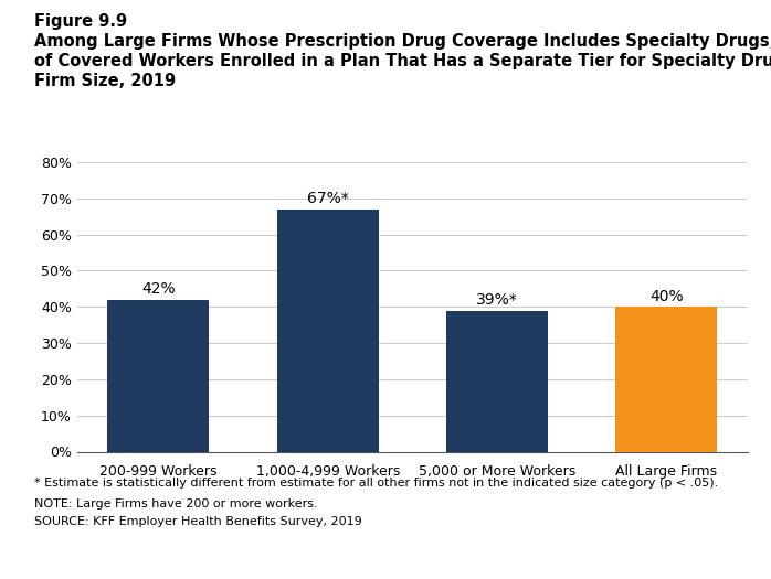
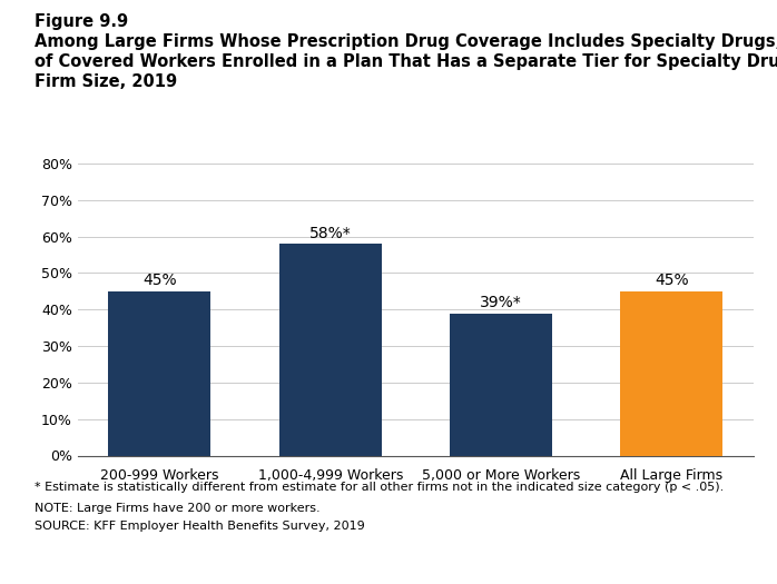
200-999 Workers: 42% -> 45%
1,000-4,999 Workers: 67%* -> 58%*
All Large Firms: 40% -> 45%
